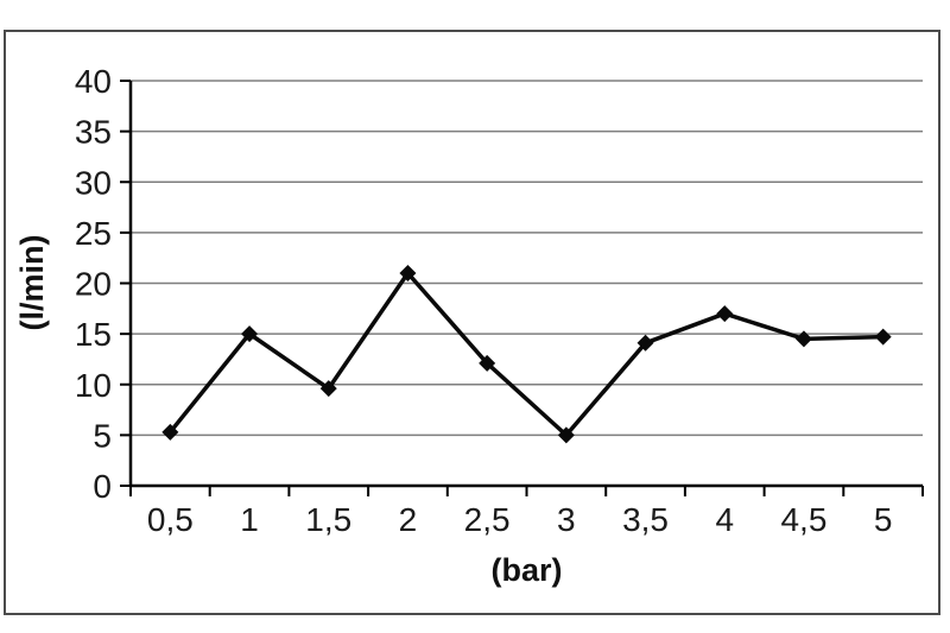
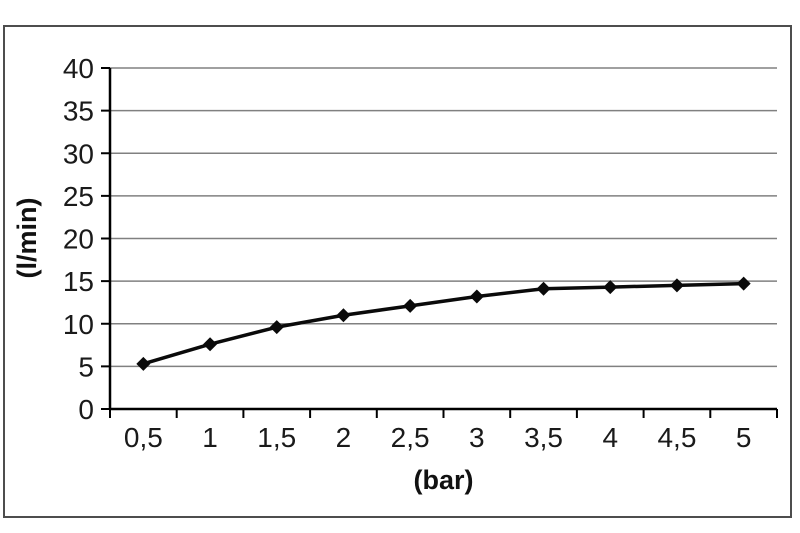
1: 15 -> 8
2: 21 -> 11
3: 5 -> 13
4: 17 -> 14
